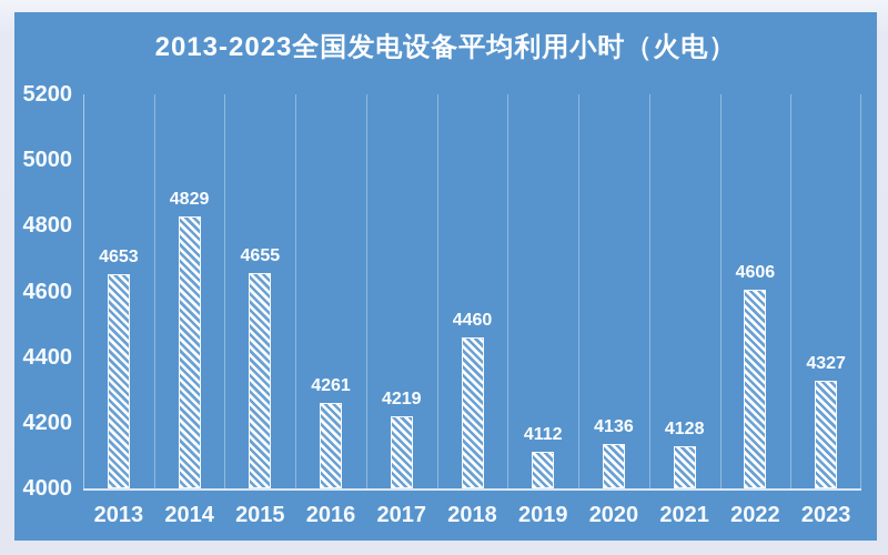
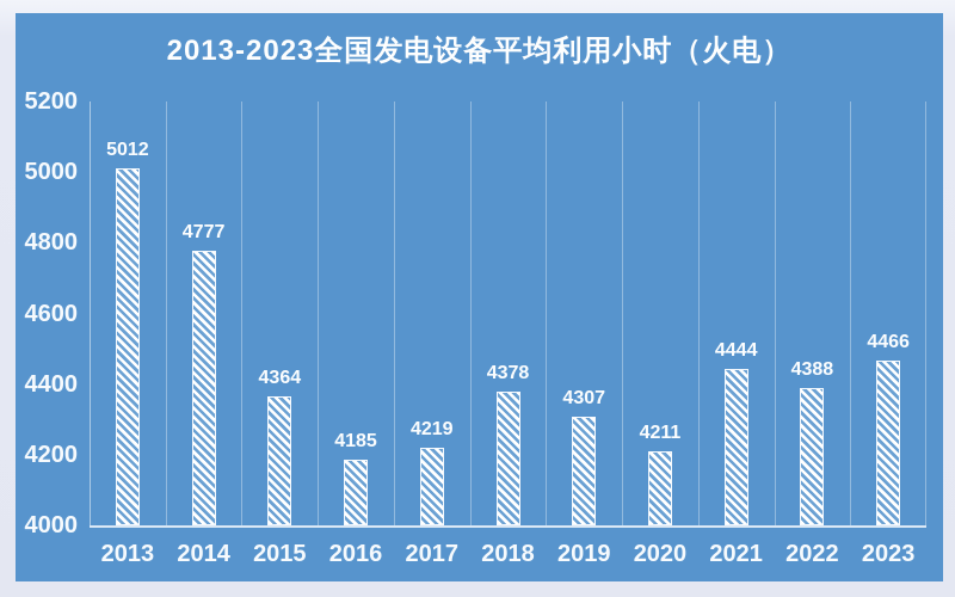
2013: 4653 -> 5012
2014: 4829 -> 4777
2015: 4655 -> 4364
2016: 4261 -> 4185
2018: 4460 -> 4378
2019: 4112 -> 4307
2020: 4136 -> 4211
2021: 4128 -> 4444
2022: 4606 -> 4388
2023: 4327 -> 4466
